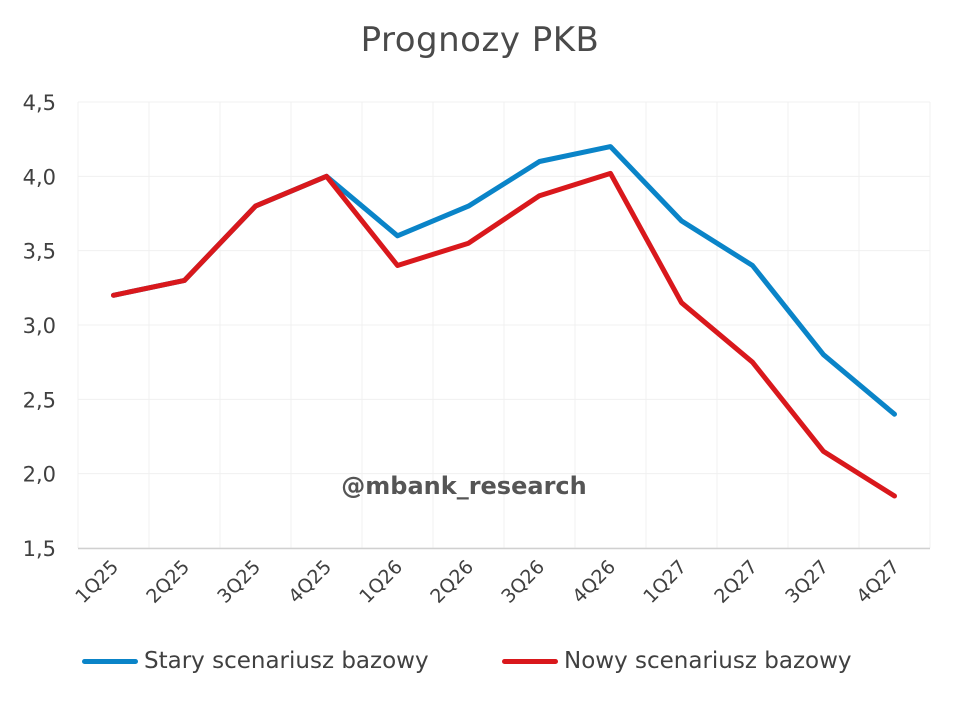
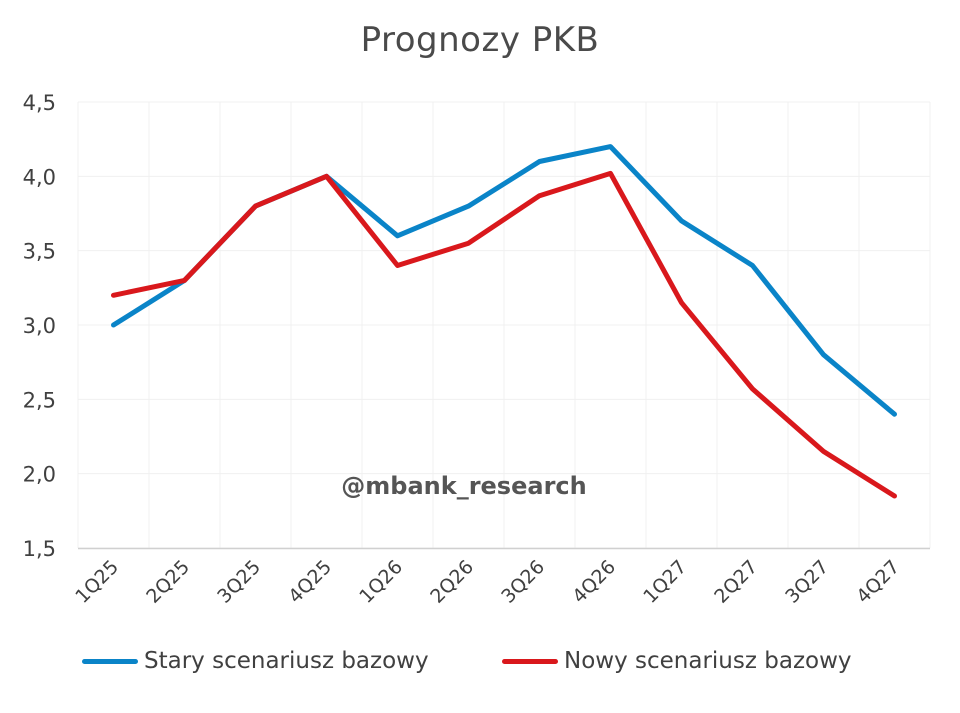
Stary scenariusz bazowy/1Q25: 3,2 -> 3,0
Nowy scenariusz bazowy/2Q27: 2,75 -> 2,57
